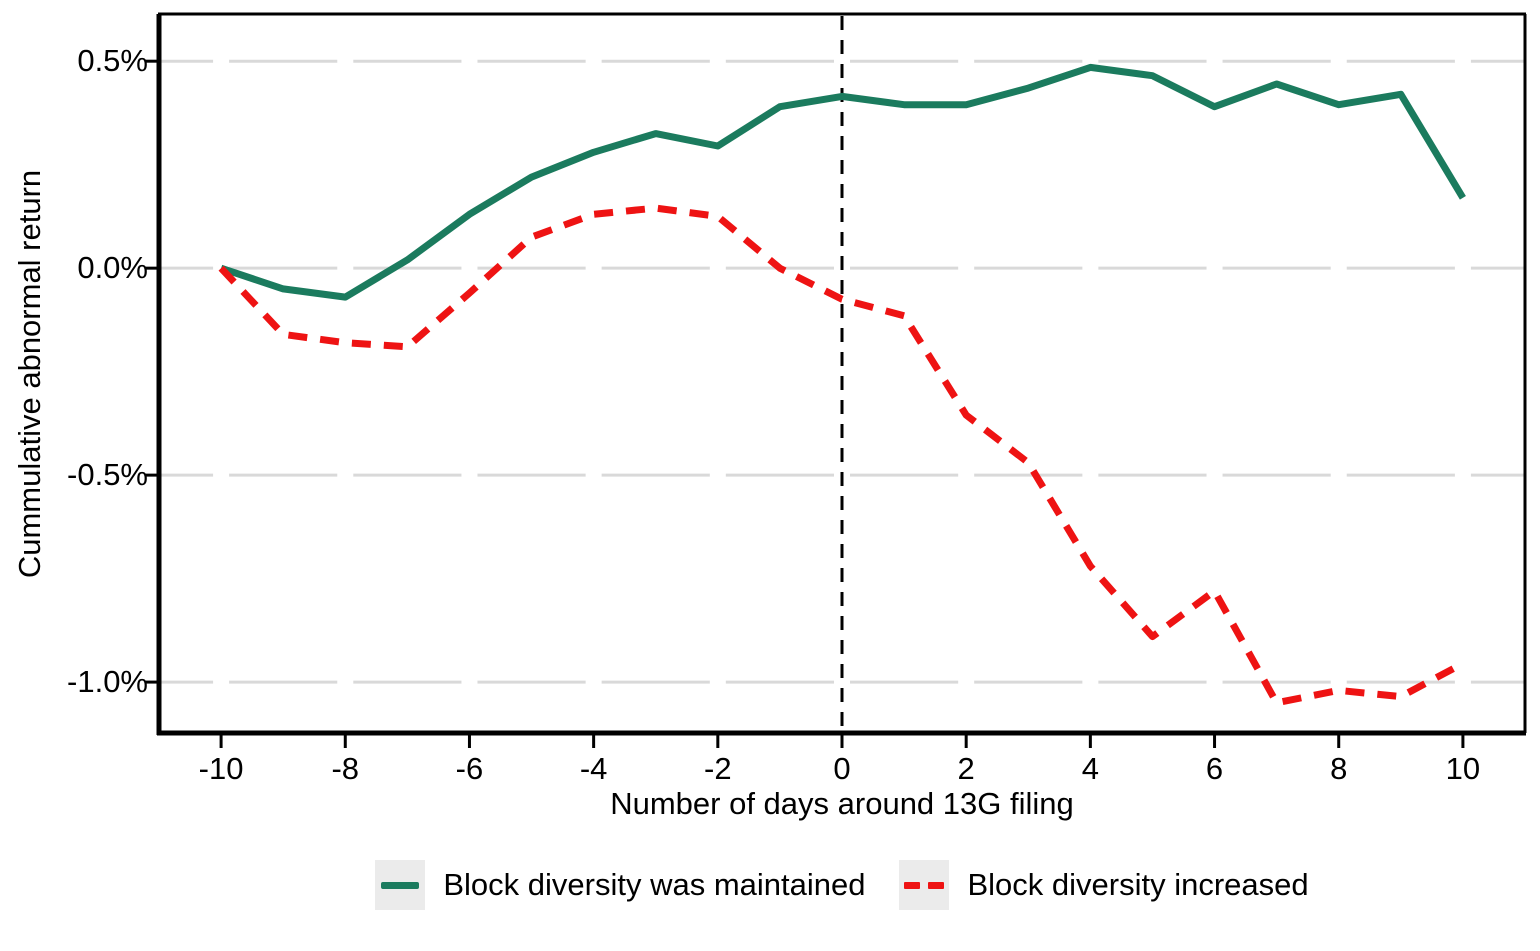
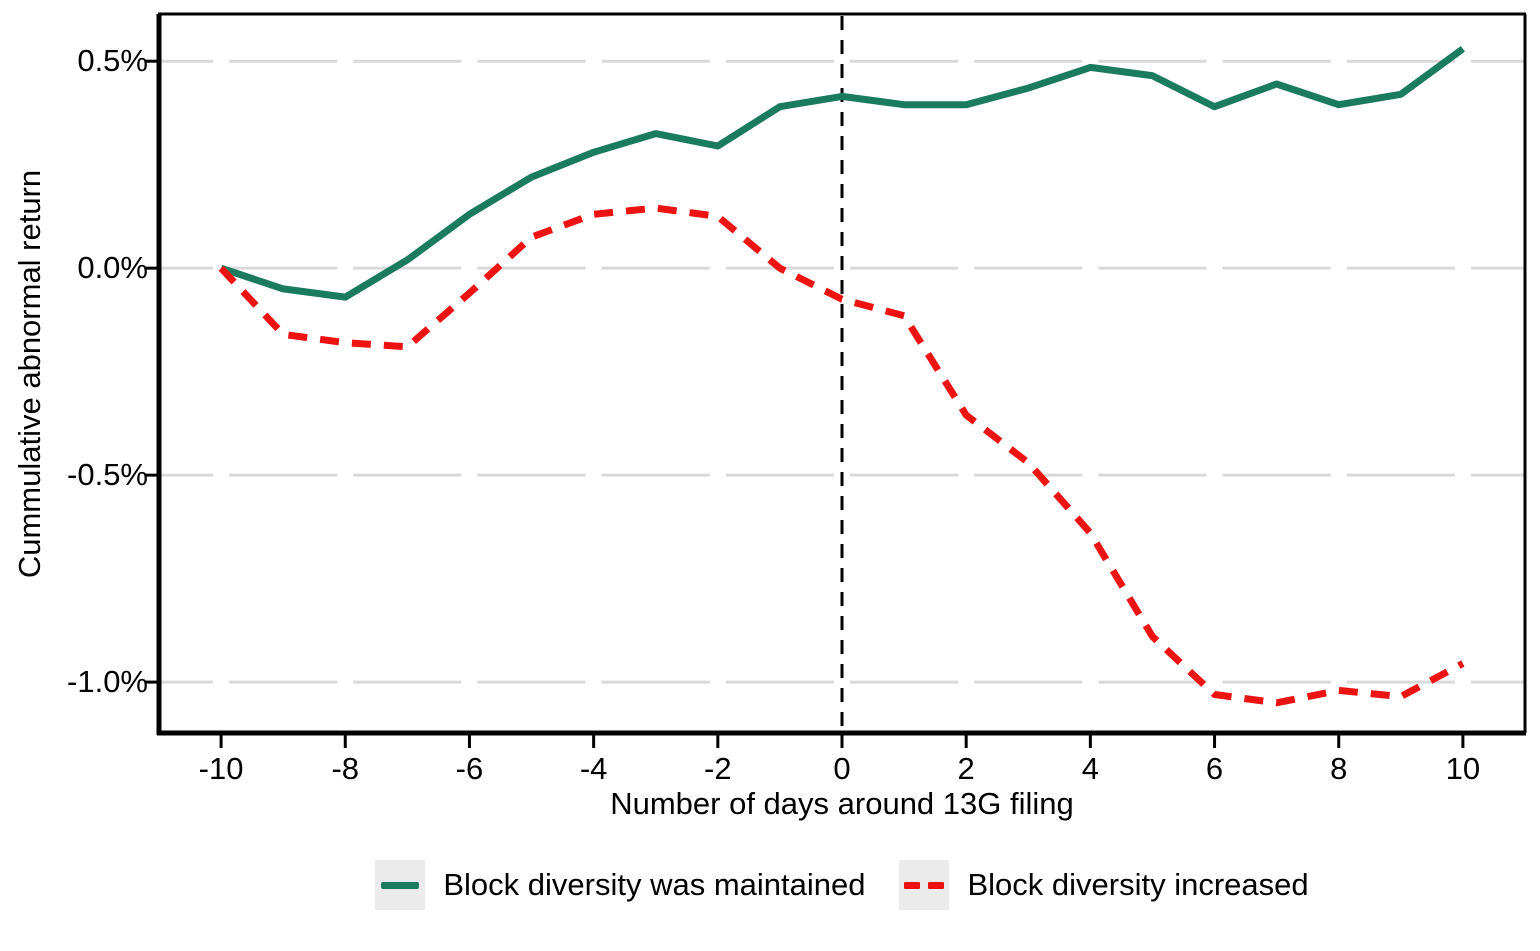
Block diversity increased/4: -0.72% -> -0.64%
Block diversity increased/6: -0.78% -> -1.03%
Block diversity was maintained/10: 0.17% -> 0.53%
